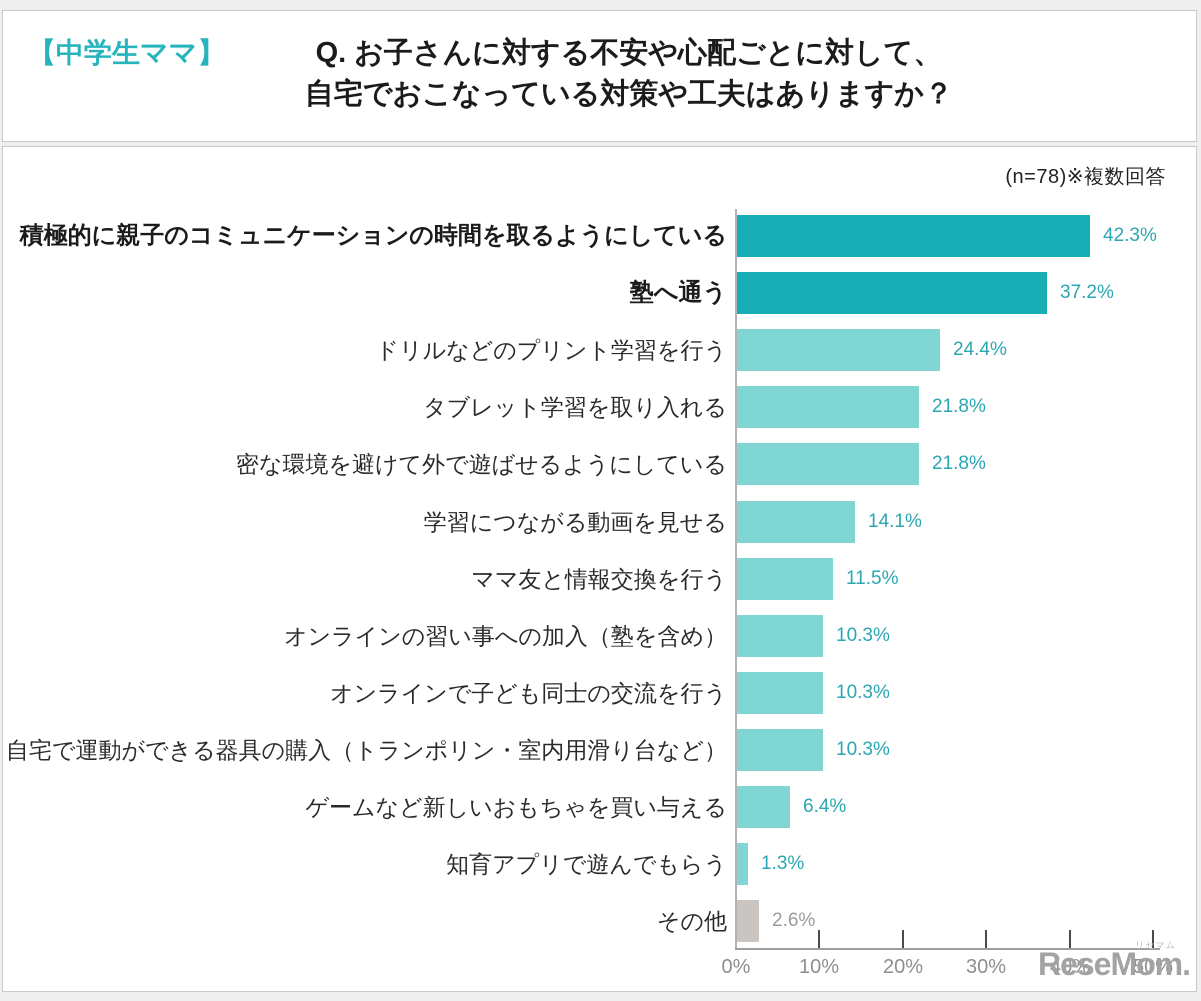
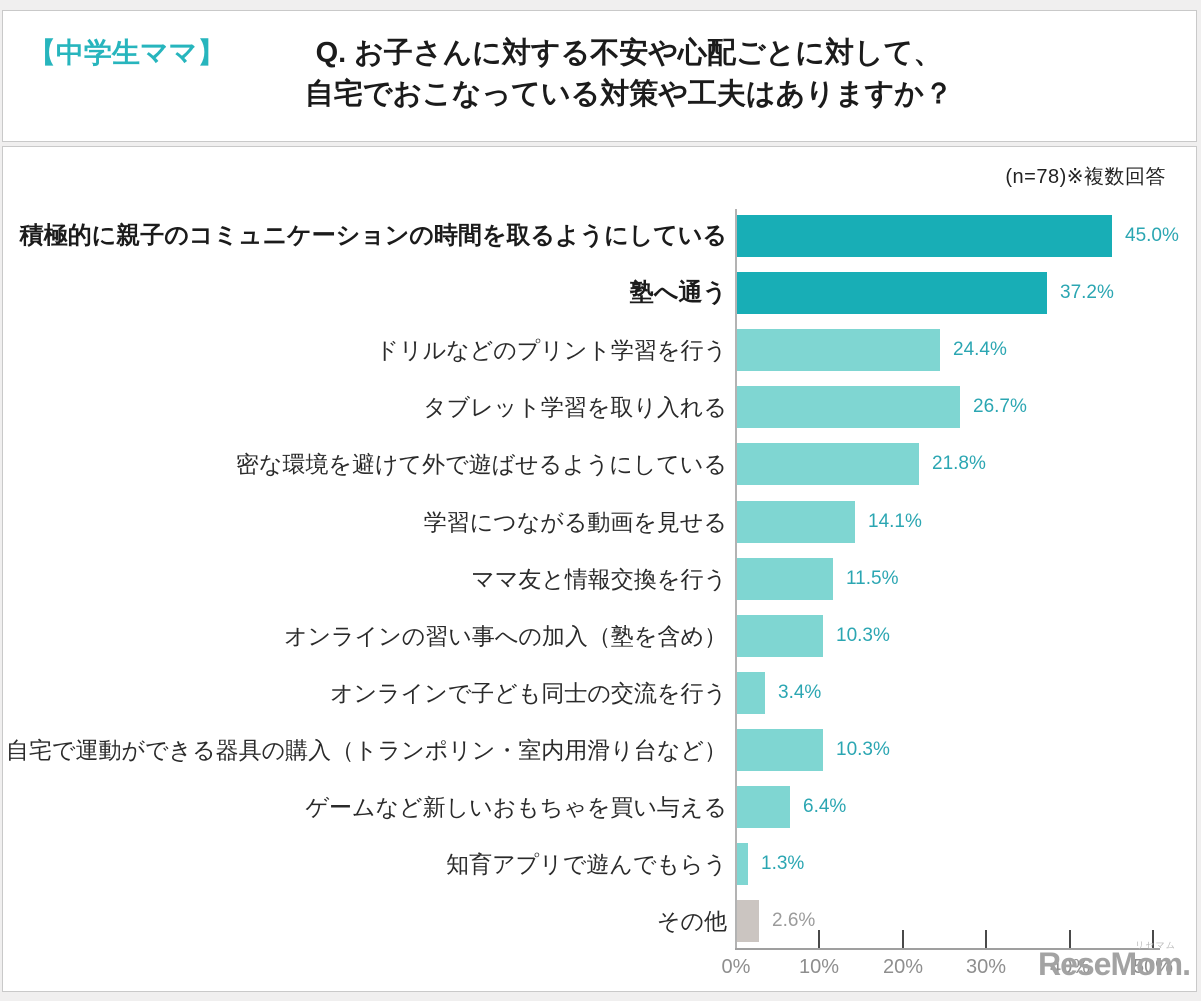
積極的に親子のコミュニケーションの時間を取るようにしている: 42.3% -> 45.0%
タブレット学習を取り入れる: 21.8% -> 26.7%
オンラインで子ども同士の交流を行う: 10.3% -> 3.4%
